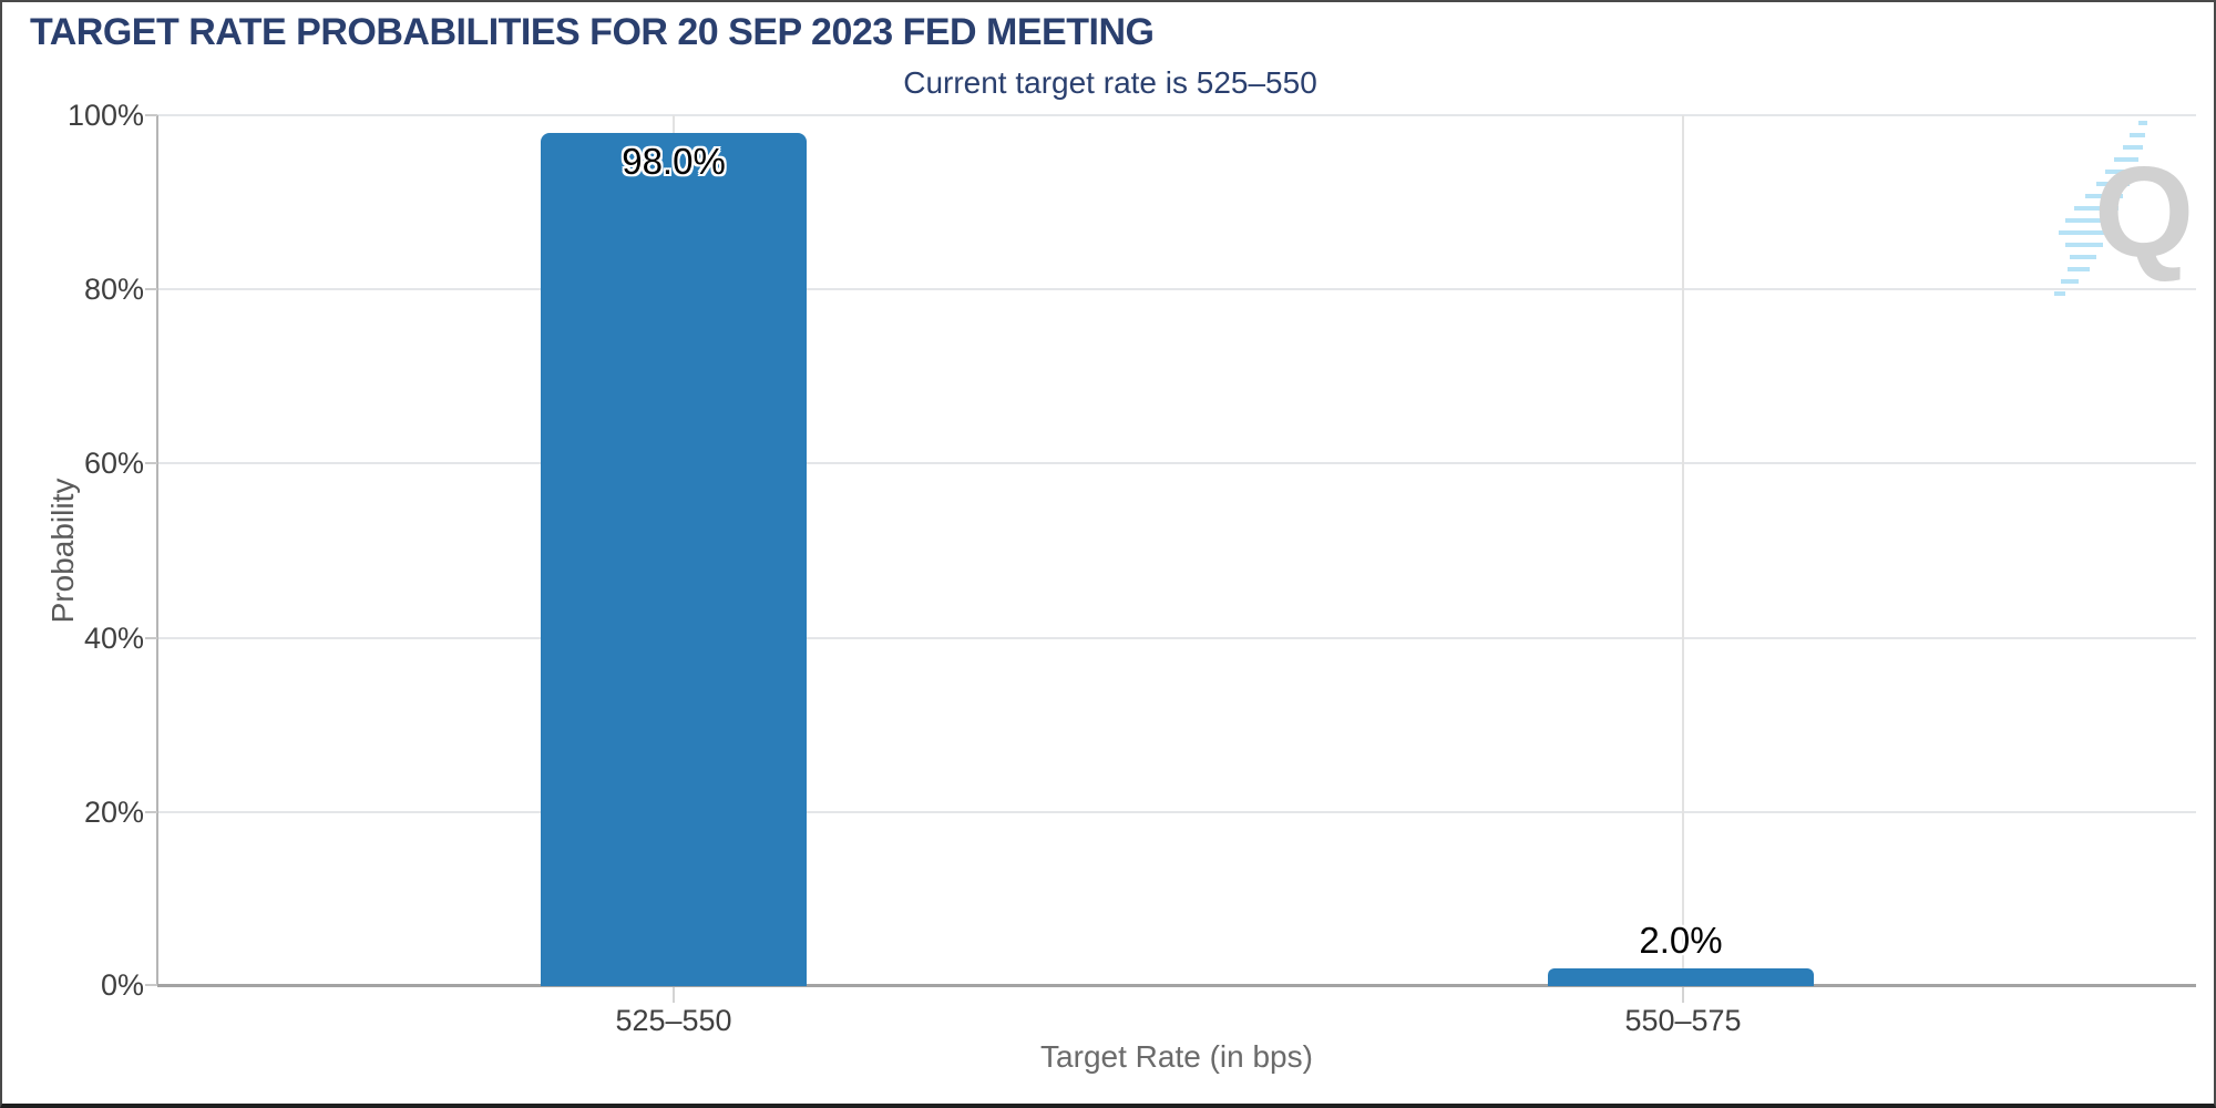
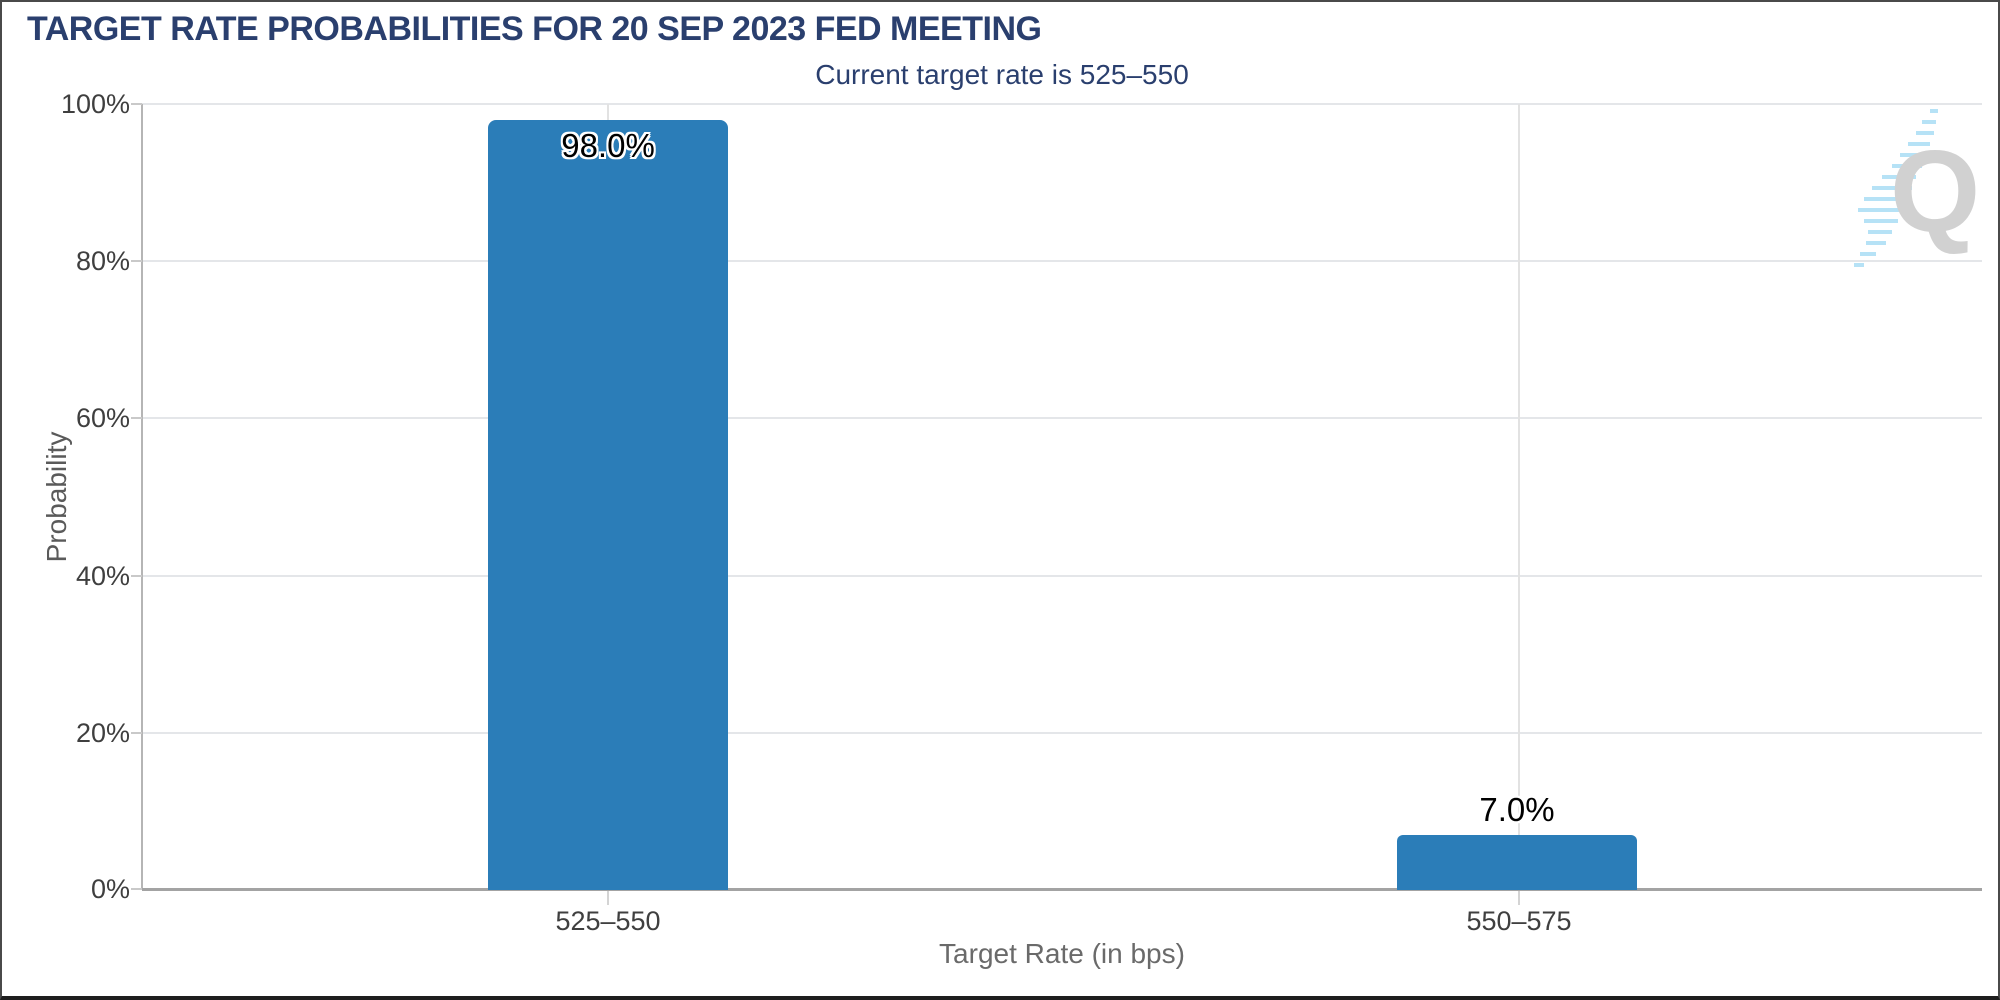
550–575: 2.0% -> 7.0%
